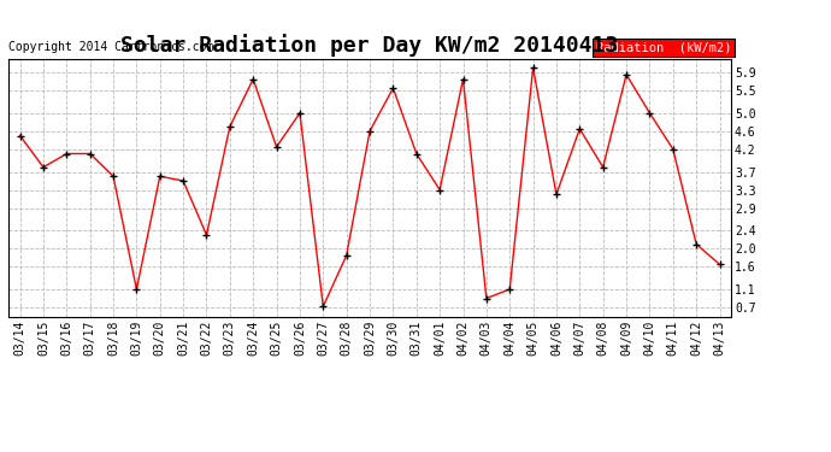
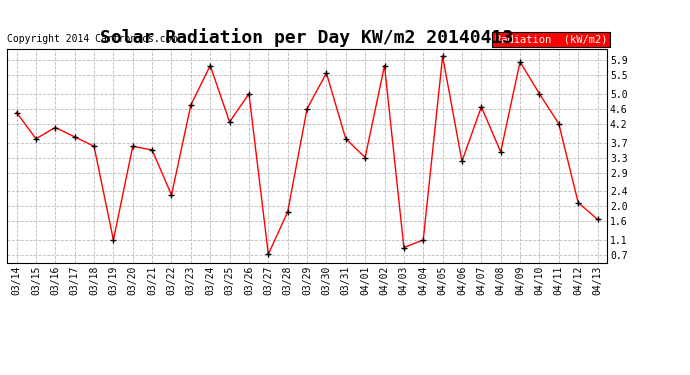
03/17: 4.10 -> 3.85
03/31: 4.10 -> 3.80
04/08: 3.80 -> 3.45
